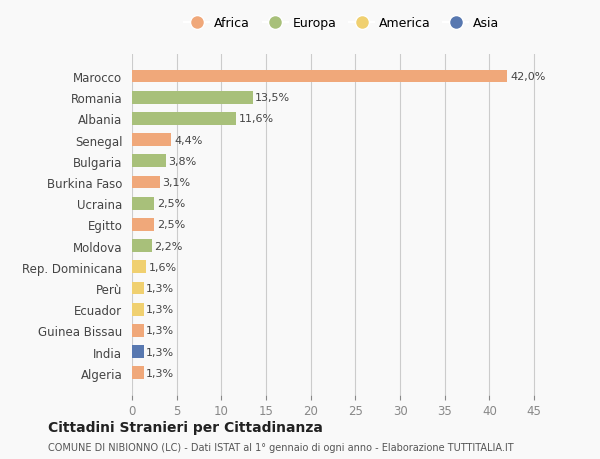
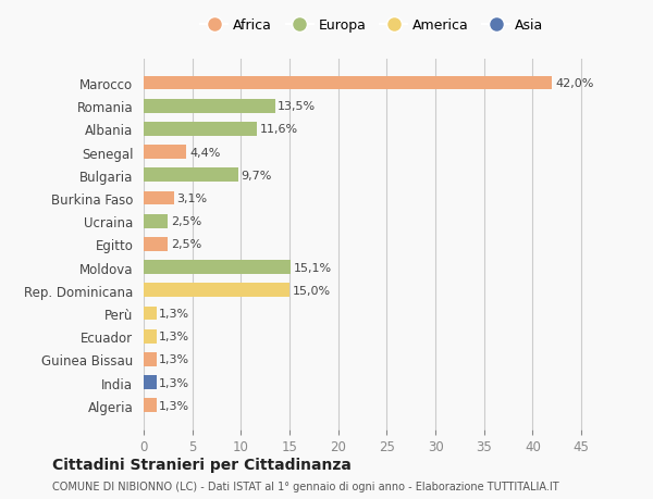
Bulgaria: 3,8% -> 9,7%
Moldova: 2,2% -> 15,1%
Rep. Dominicana: 1,6% -> 15,0%
